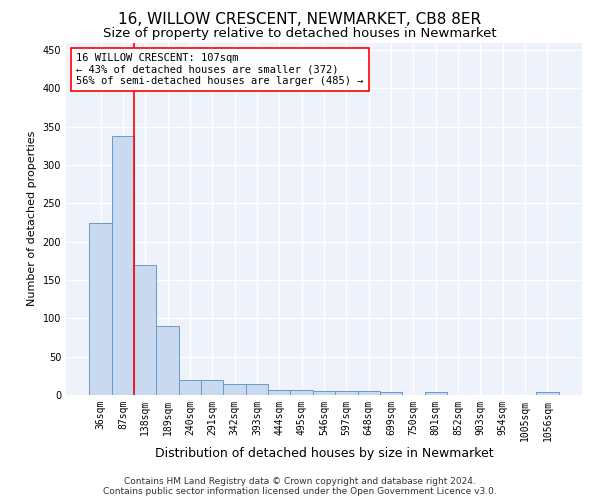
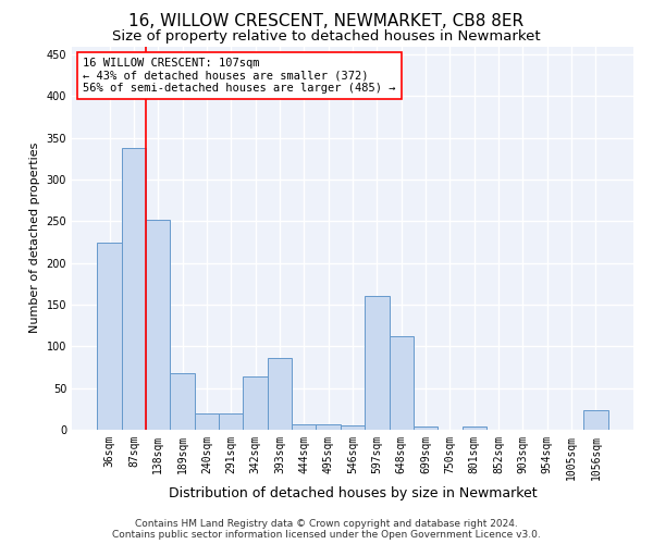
138sqm: 170 -> 252
189sqm: 90 -> 68
342sqm: 15 -> 64
393sqm: 15 -> 86
597sqm: 5 -> 160
648sqm: 5 -> 112
1056sqm: 4 -> 24
